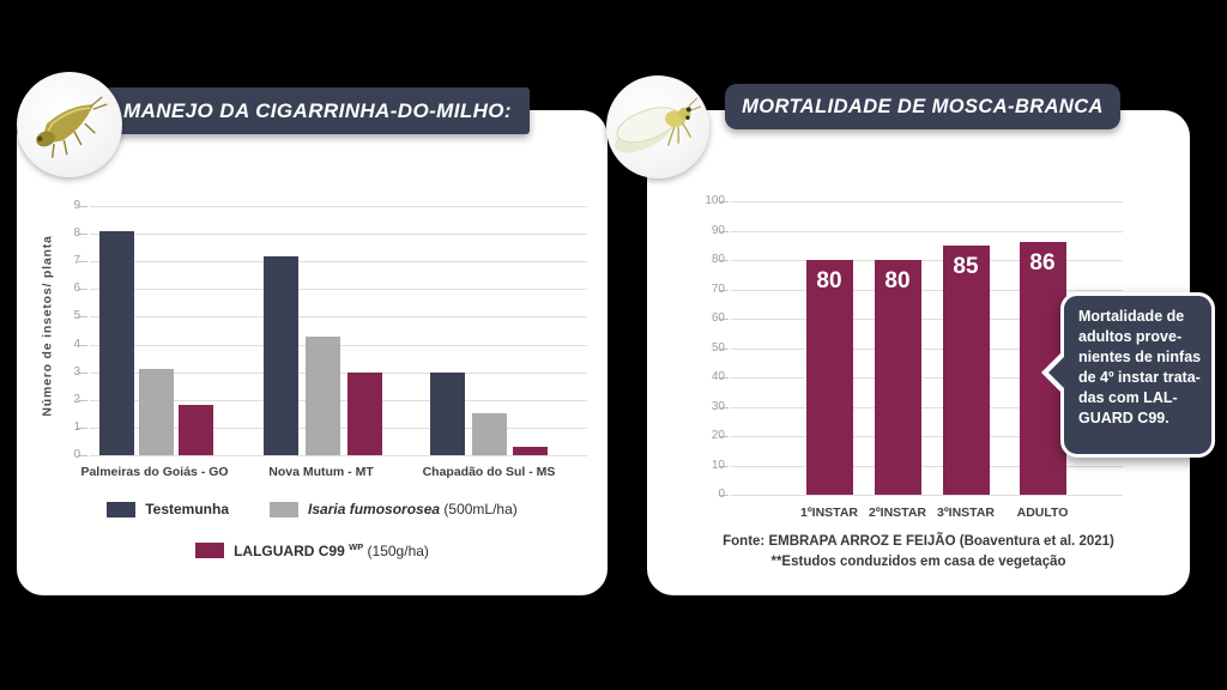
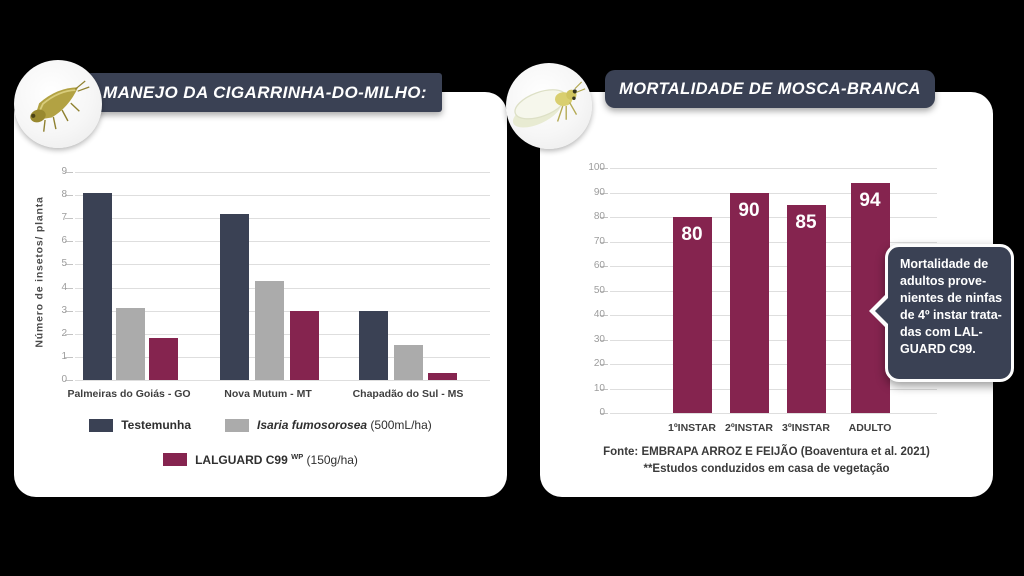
MORTALIDADE DE MOSCA-BRANCA/2ºINSTAR: 80 -> 90
MORTALIDADE DE MOSCA-BRANCA/ADULTO: 86 -> 94
